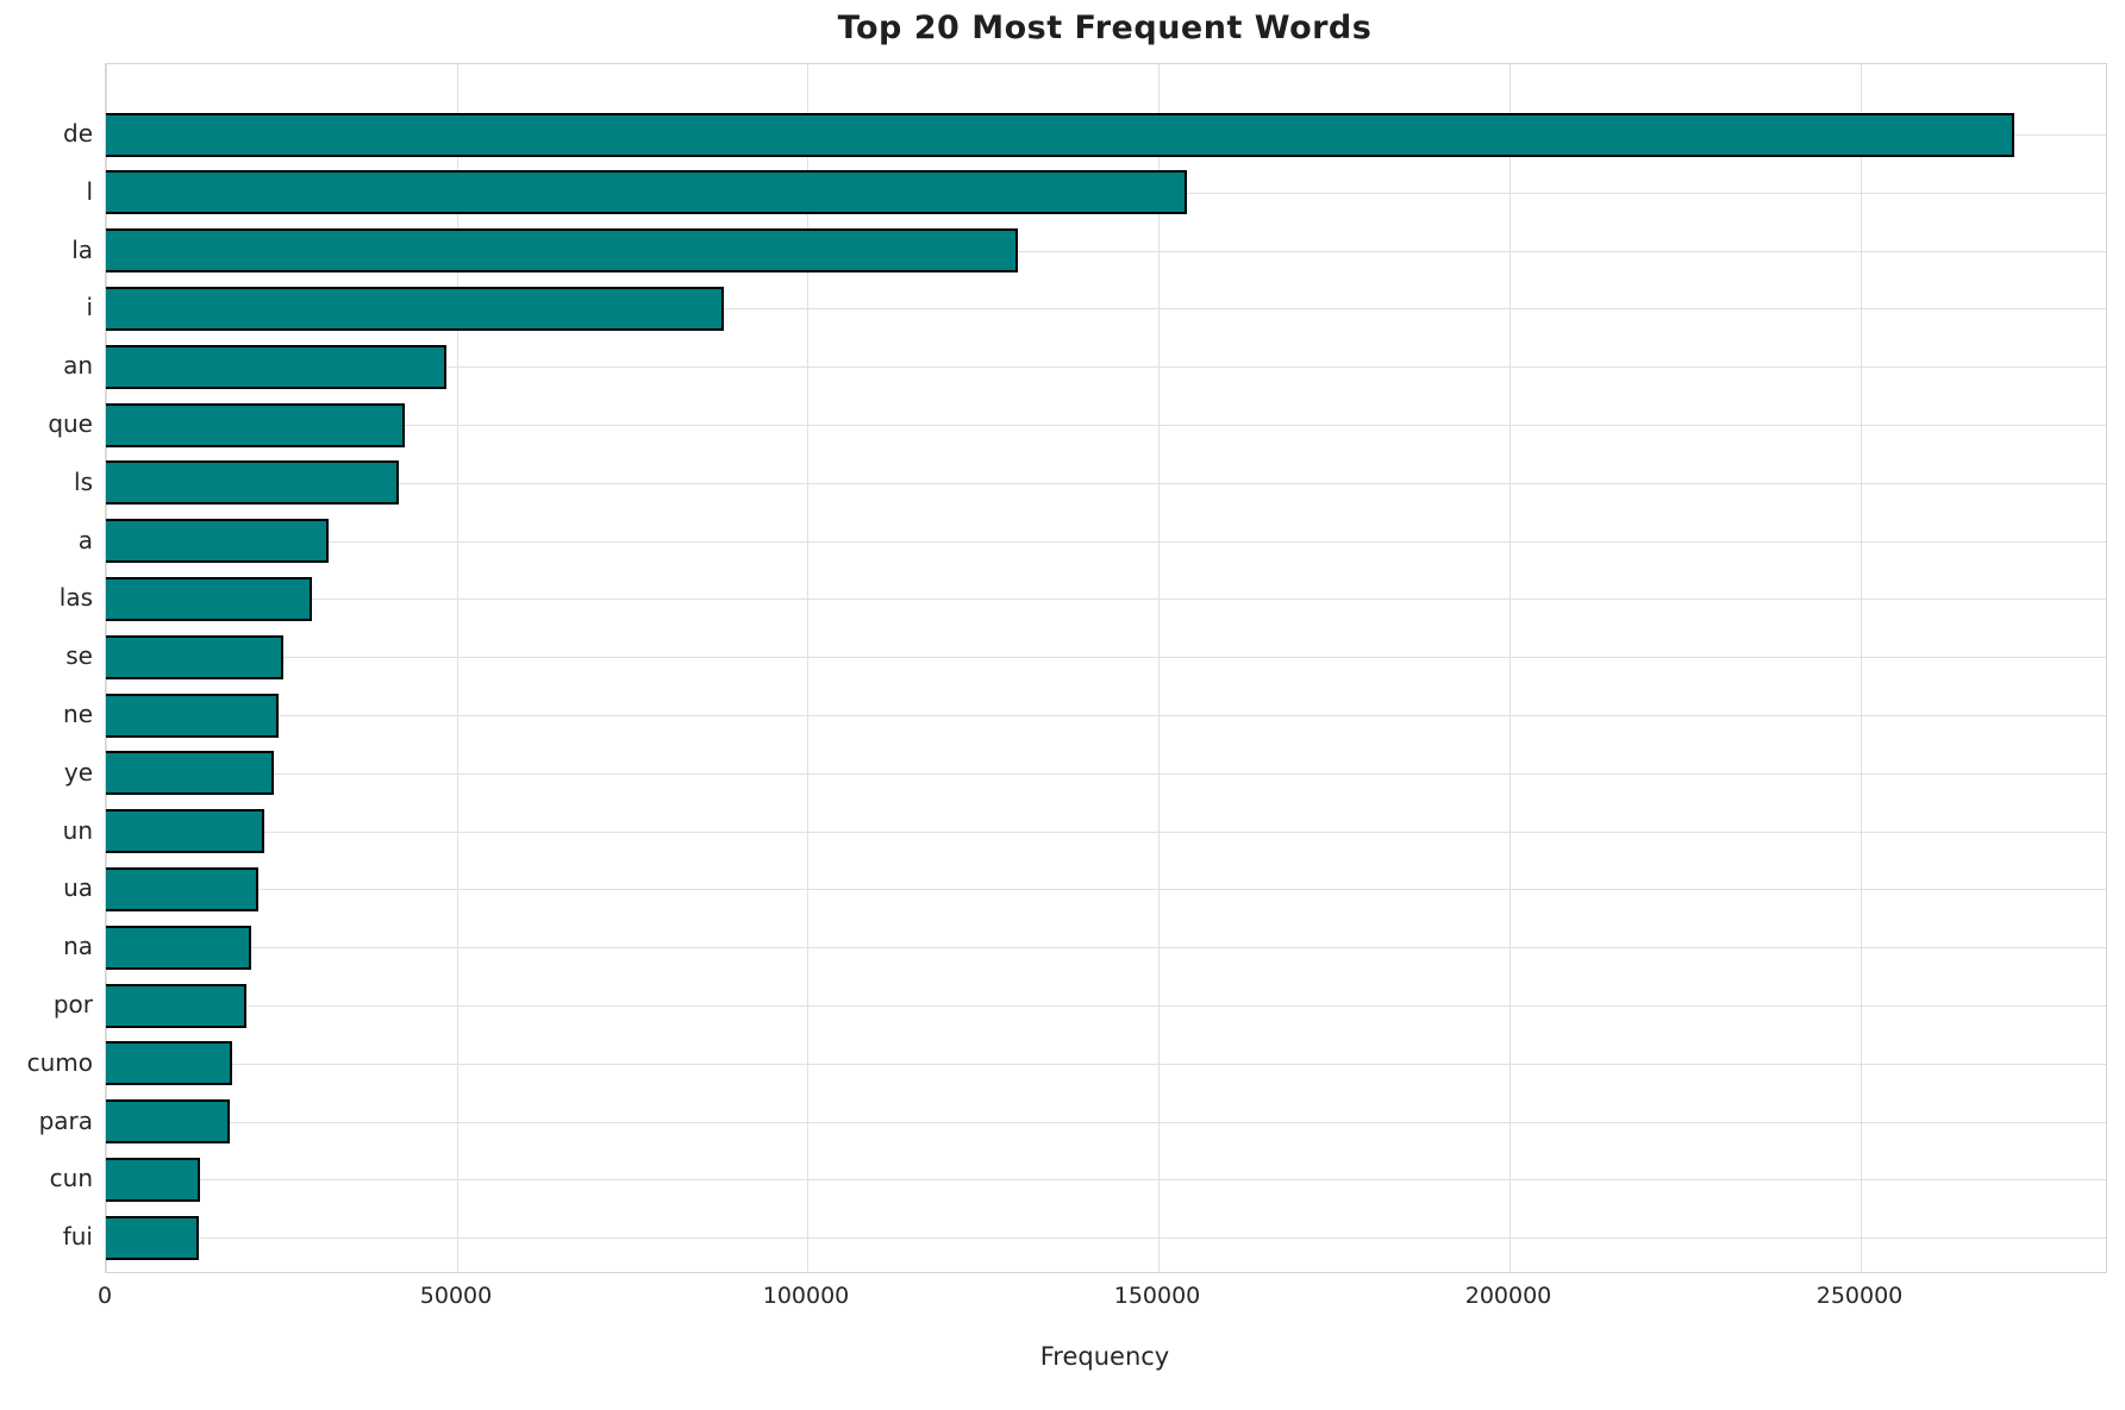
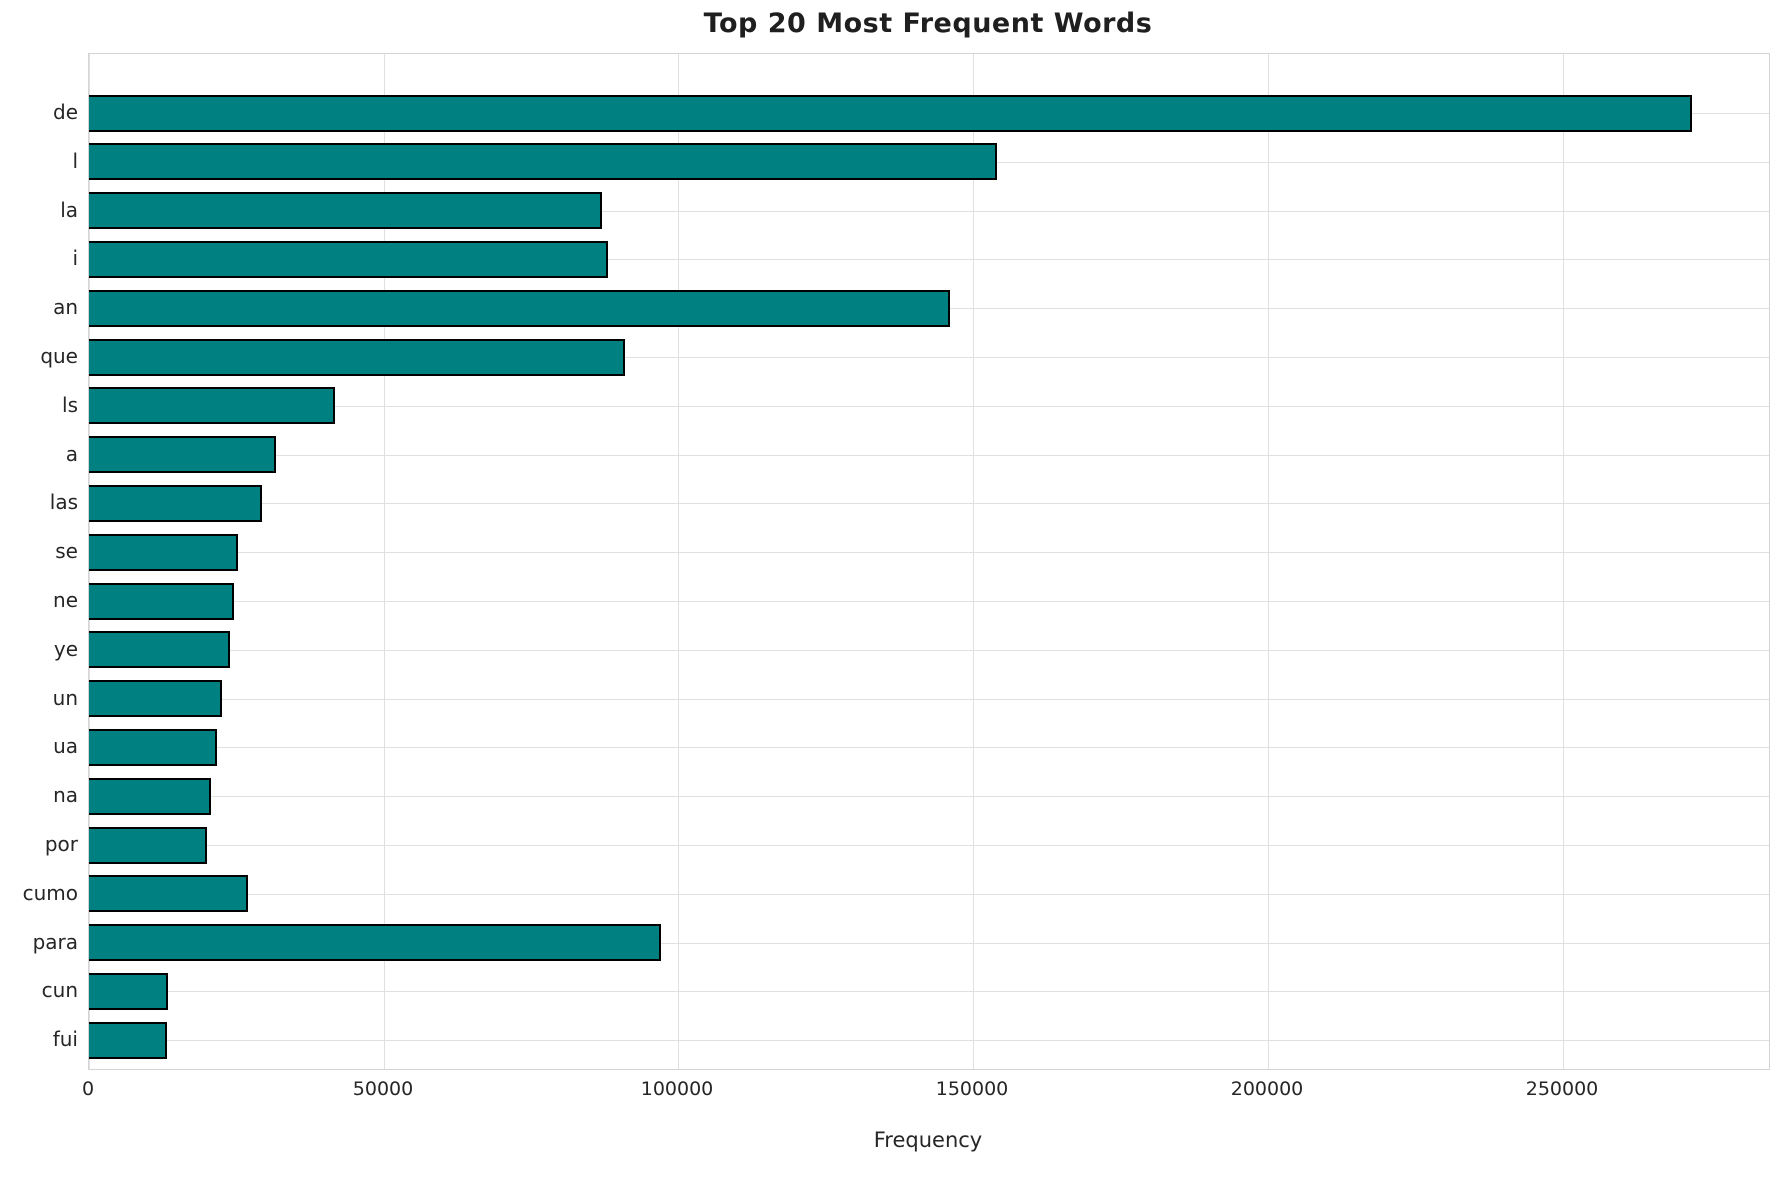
la: 130000 -> 87000
an: 48000 -> 146000
que: 42000 -> 91000
cumo: 18000 -> 27000
para: 18000 -> 97000
